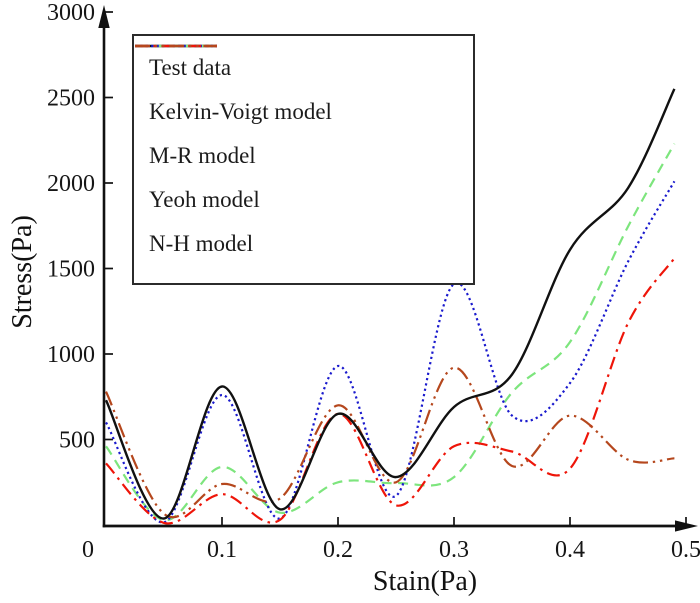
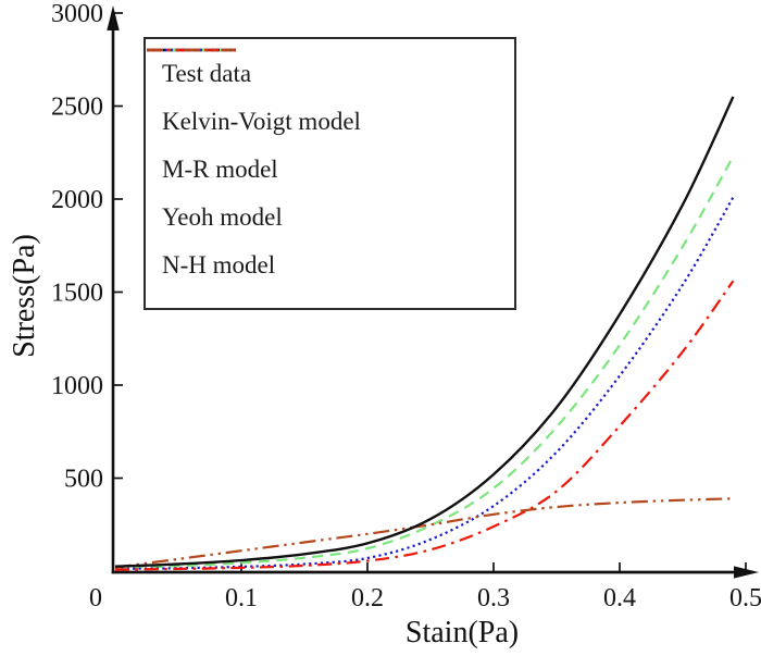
Test data/0: 730 -> 20
Kelvin-Voigt model/0: 460 -> 20
M-R model/0: 600 -> 10
Yeoh model/0: 360 -> 10
N-H model/0: 780 -> 20
Test data/0.1: 810 -> 60
Kelvin-Voigt model/0.1: 340 -> 40
M-R model/0.1: 760 -> 20
Yeoh model/0.1: 180 -> 20
N-H model/0.1: 240 -> 110
Test data/0.2: 650 -> 150
Kelvin-Voigt model/0.2: 250 -> 120
M-R model/0.2: 930 -> 70
Yeoh model/0.2: 650 -> 60
N-H model/0.2: 700 -> 200
Test data/0.3: 690 -> 520
Kelvin-Voigt model/0.3: 280 -> 440
M-R model/0.3: 1410 -> 350
Yeoh model/0.3: 460 -> 240
N-H model/0.3: 920 -> 300
Test data/0.4: 1610 -> 1380
Kelvin-Voigt model/0.4: 1070 -> 1220
M-R model/0.4: 830 -> 1050
Yeoh model/0.4: 330 -> 780
N-H model/0.4: 640 -> 370
